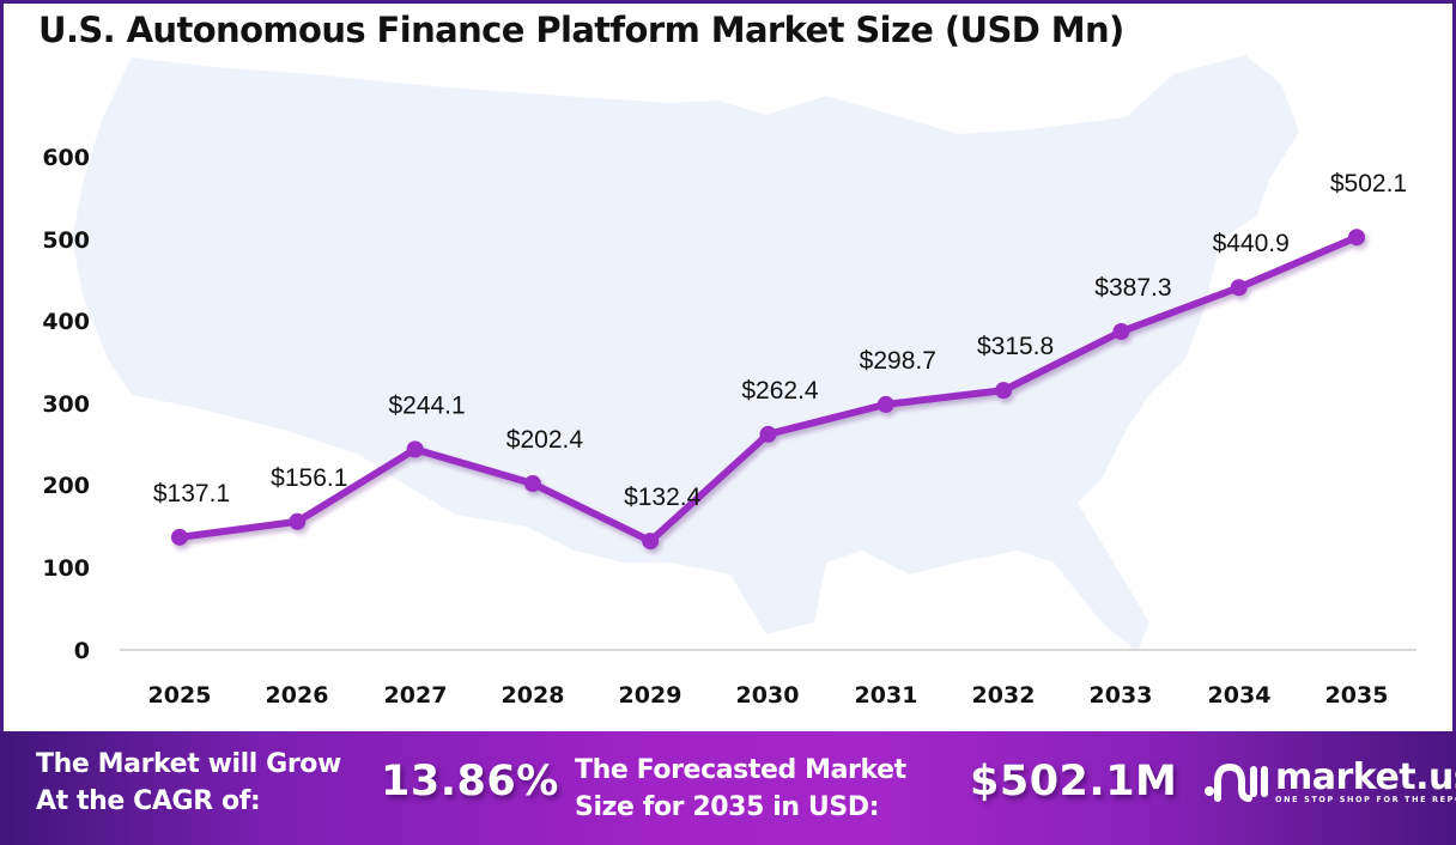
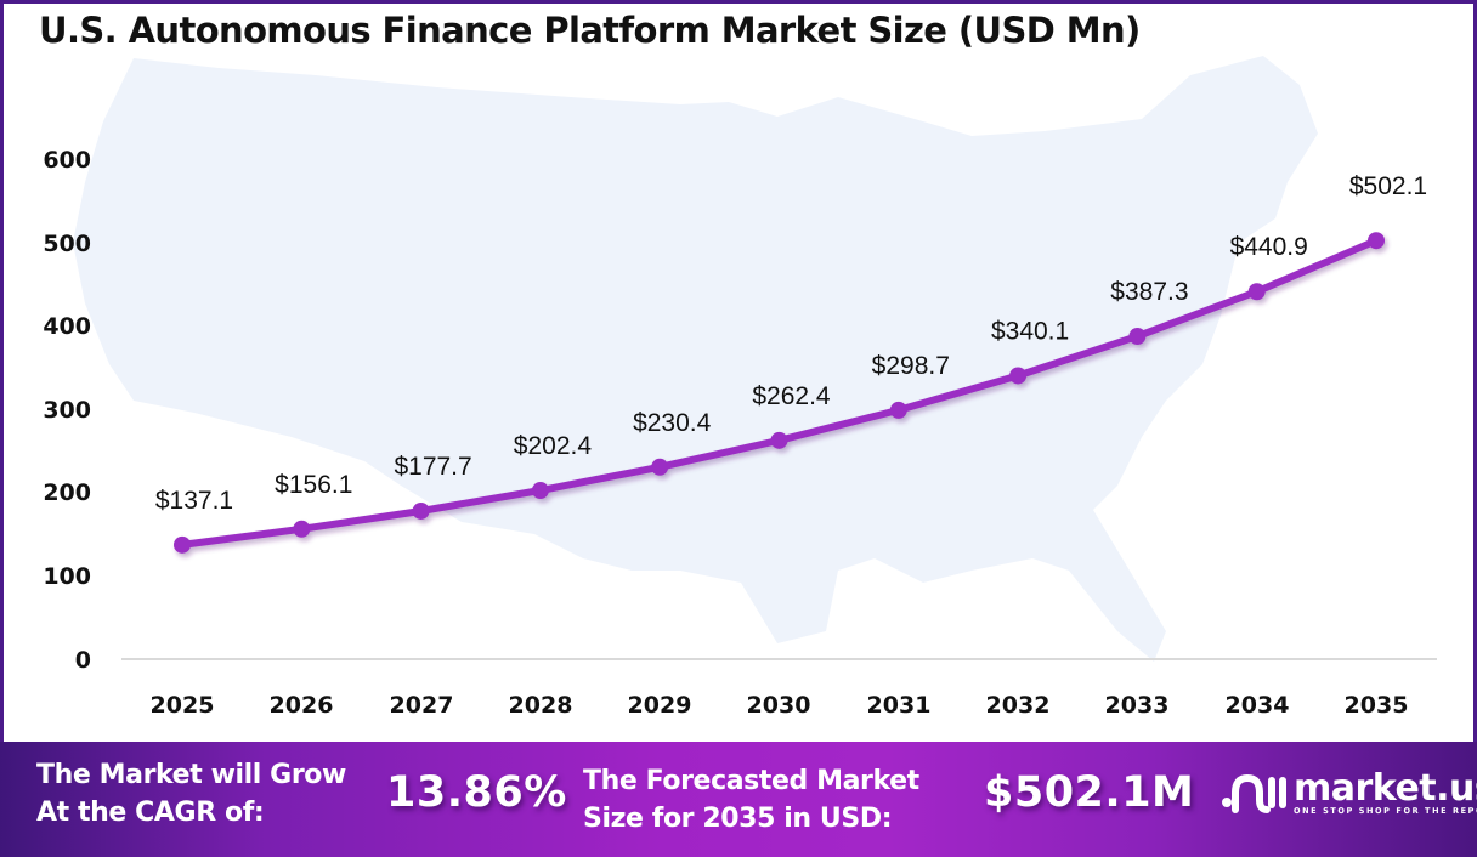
2027: $244.1 -> $177.7
2029: $132.4 -> $230.4
2032: $315.8 -> $340.1
